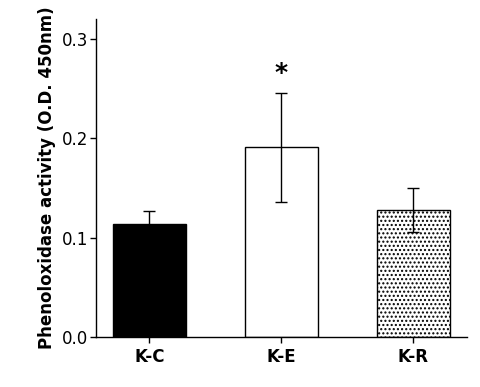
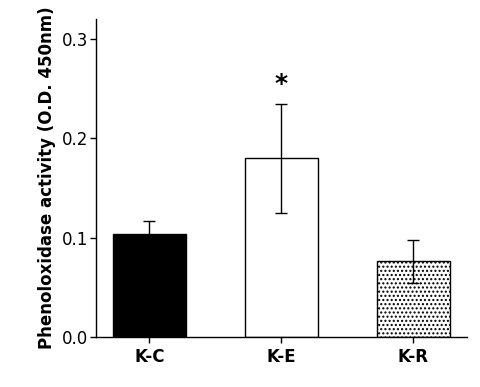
K-C: 0.114 -> 0.104
K-E: 0.191 -> 0.180
K-R: 0.128 -> 0.076
